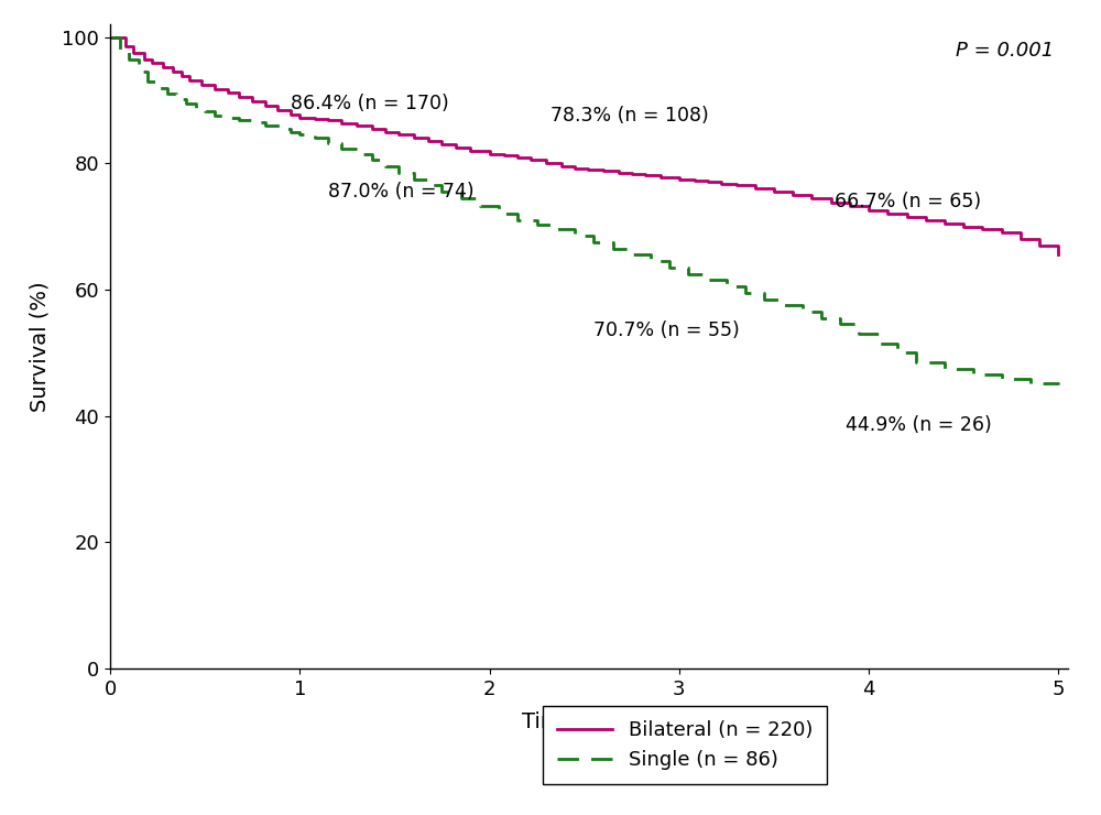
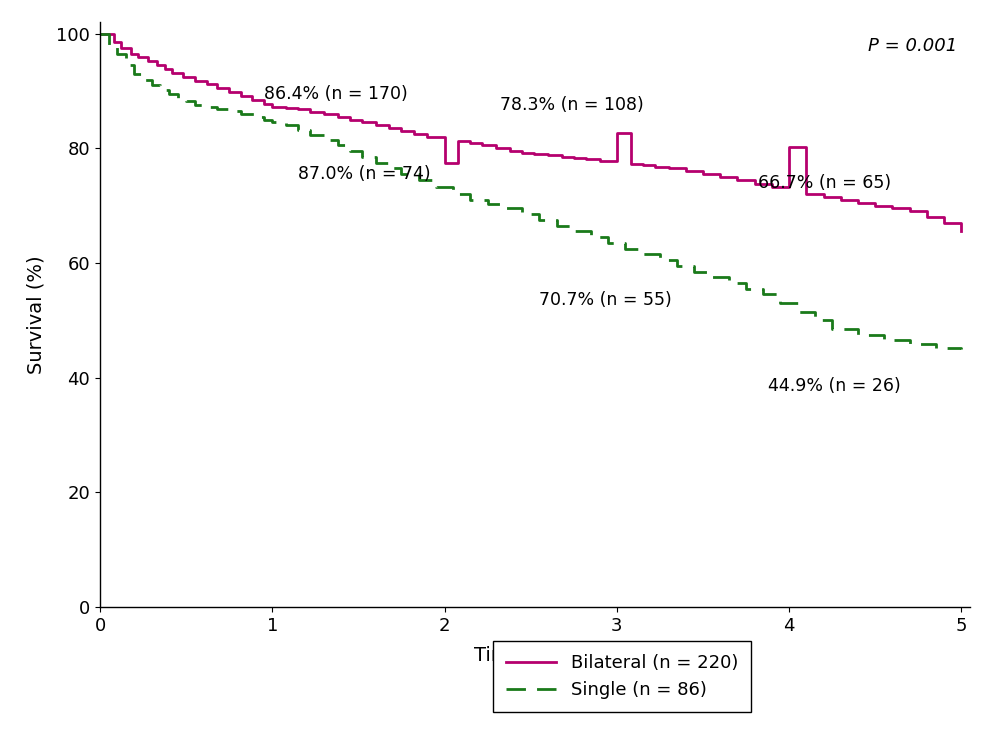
Bilateral (n = 220)/2: 81.5 -> 77.4
Bilateral (n = 220)/3: 77.5 -> 82.6
Bilateral (n = 220)/4: 72.5 -> 80.2
